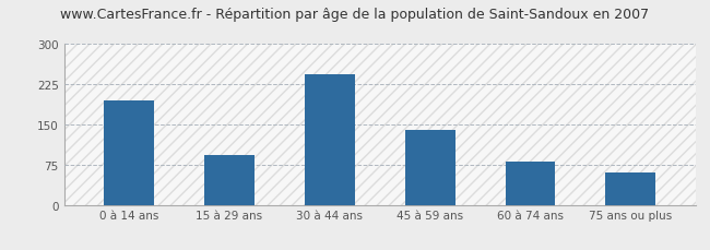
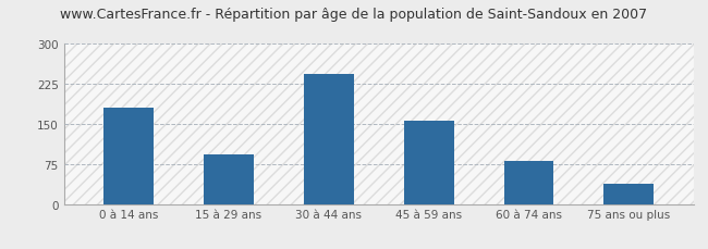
0 à 14 ans: 195 -> 180
45 à 59 ans: 140 -> 157
75 ans ou plus: 60 -> 37
